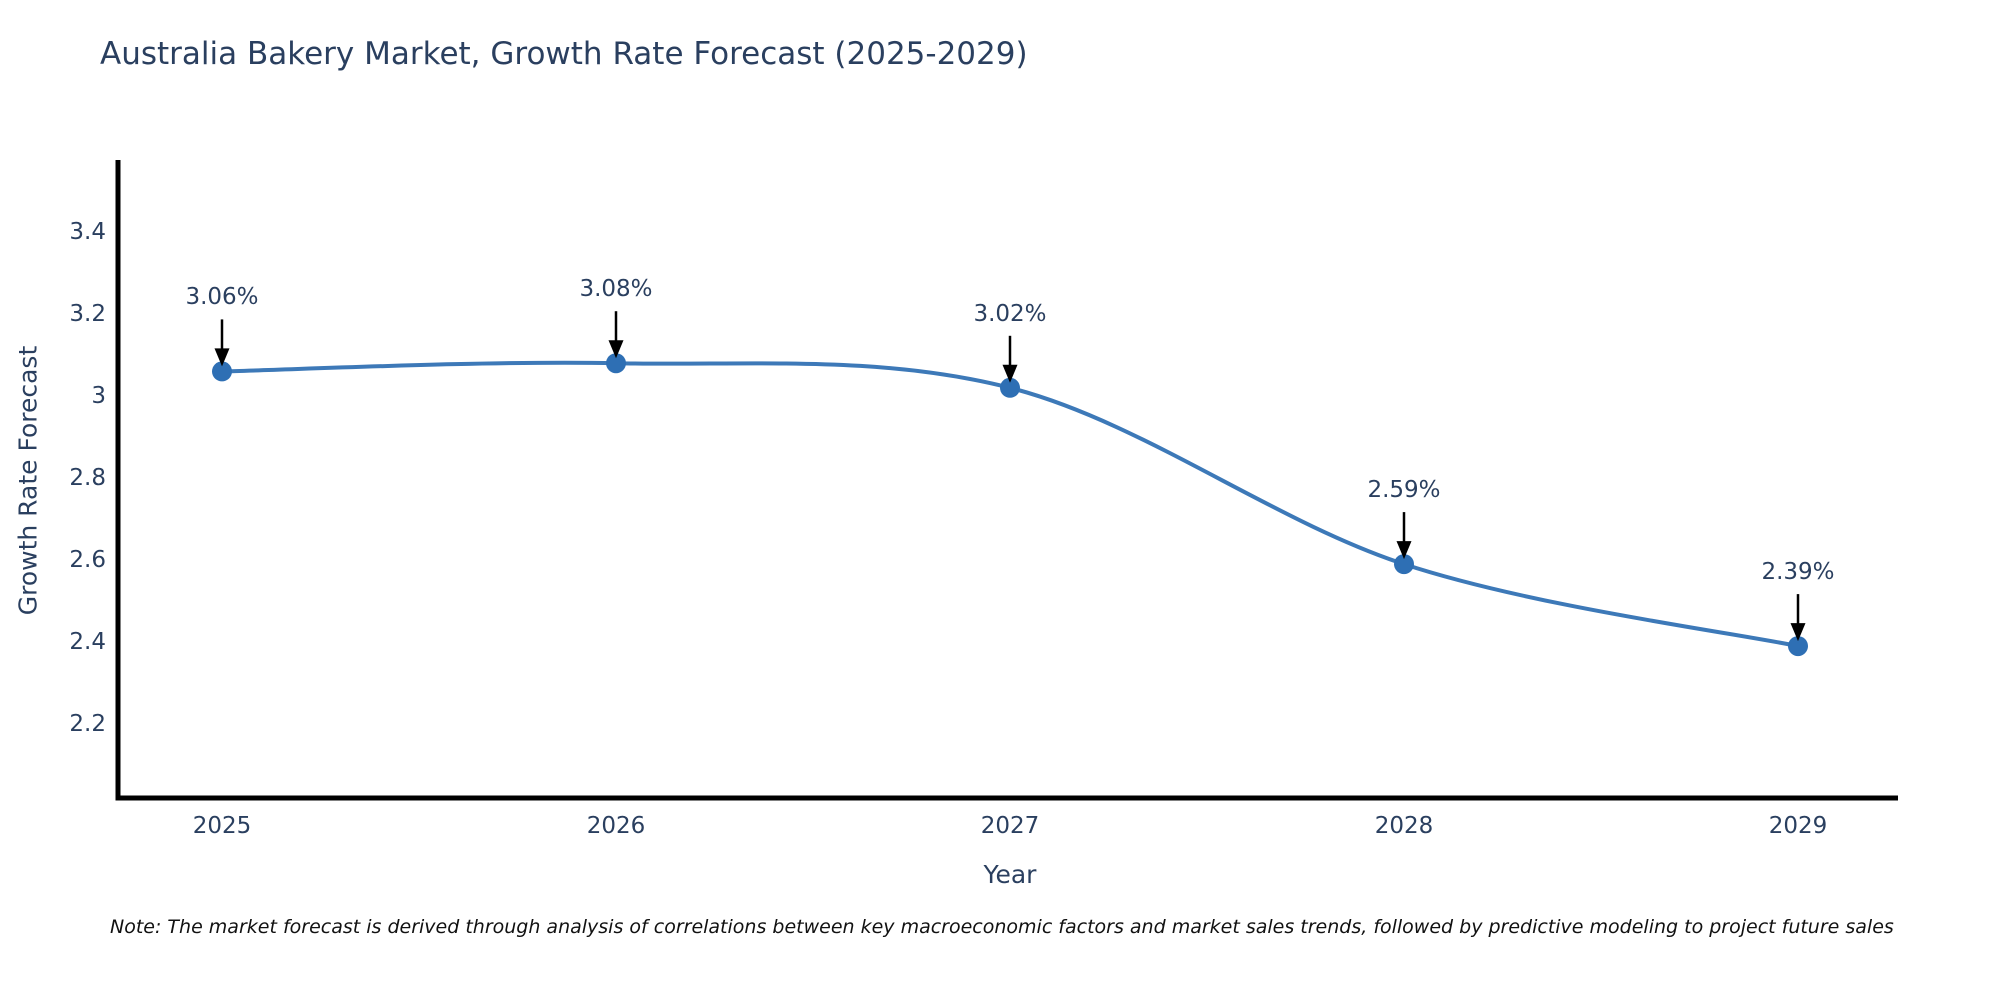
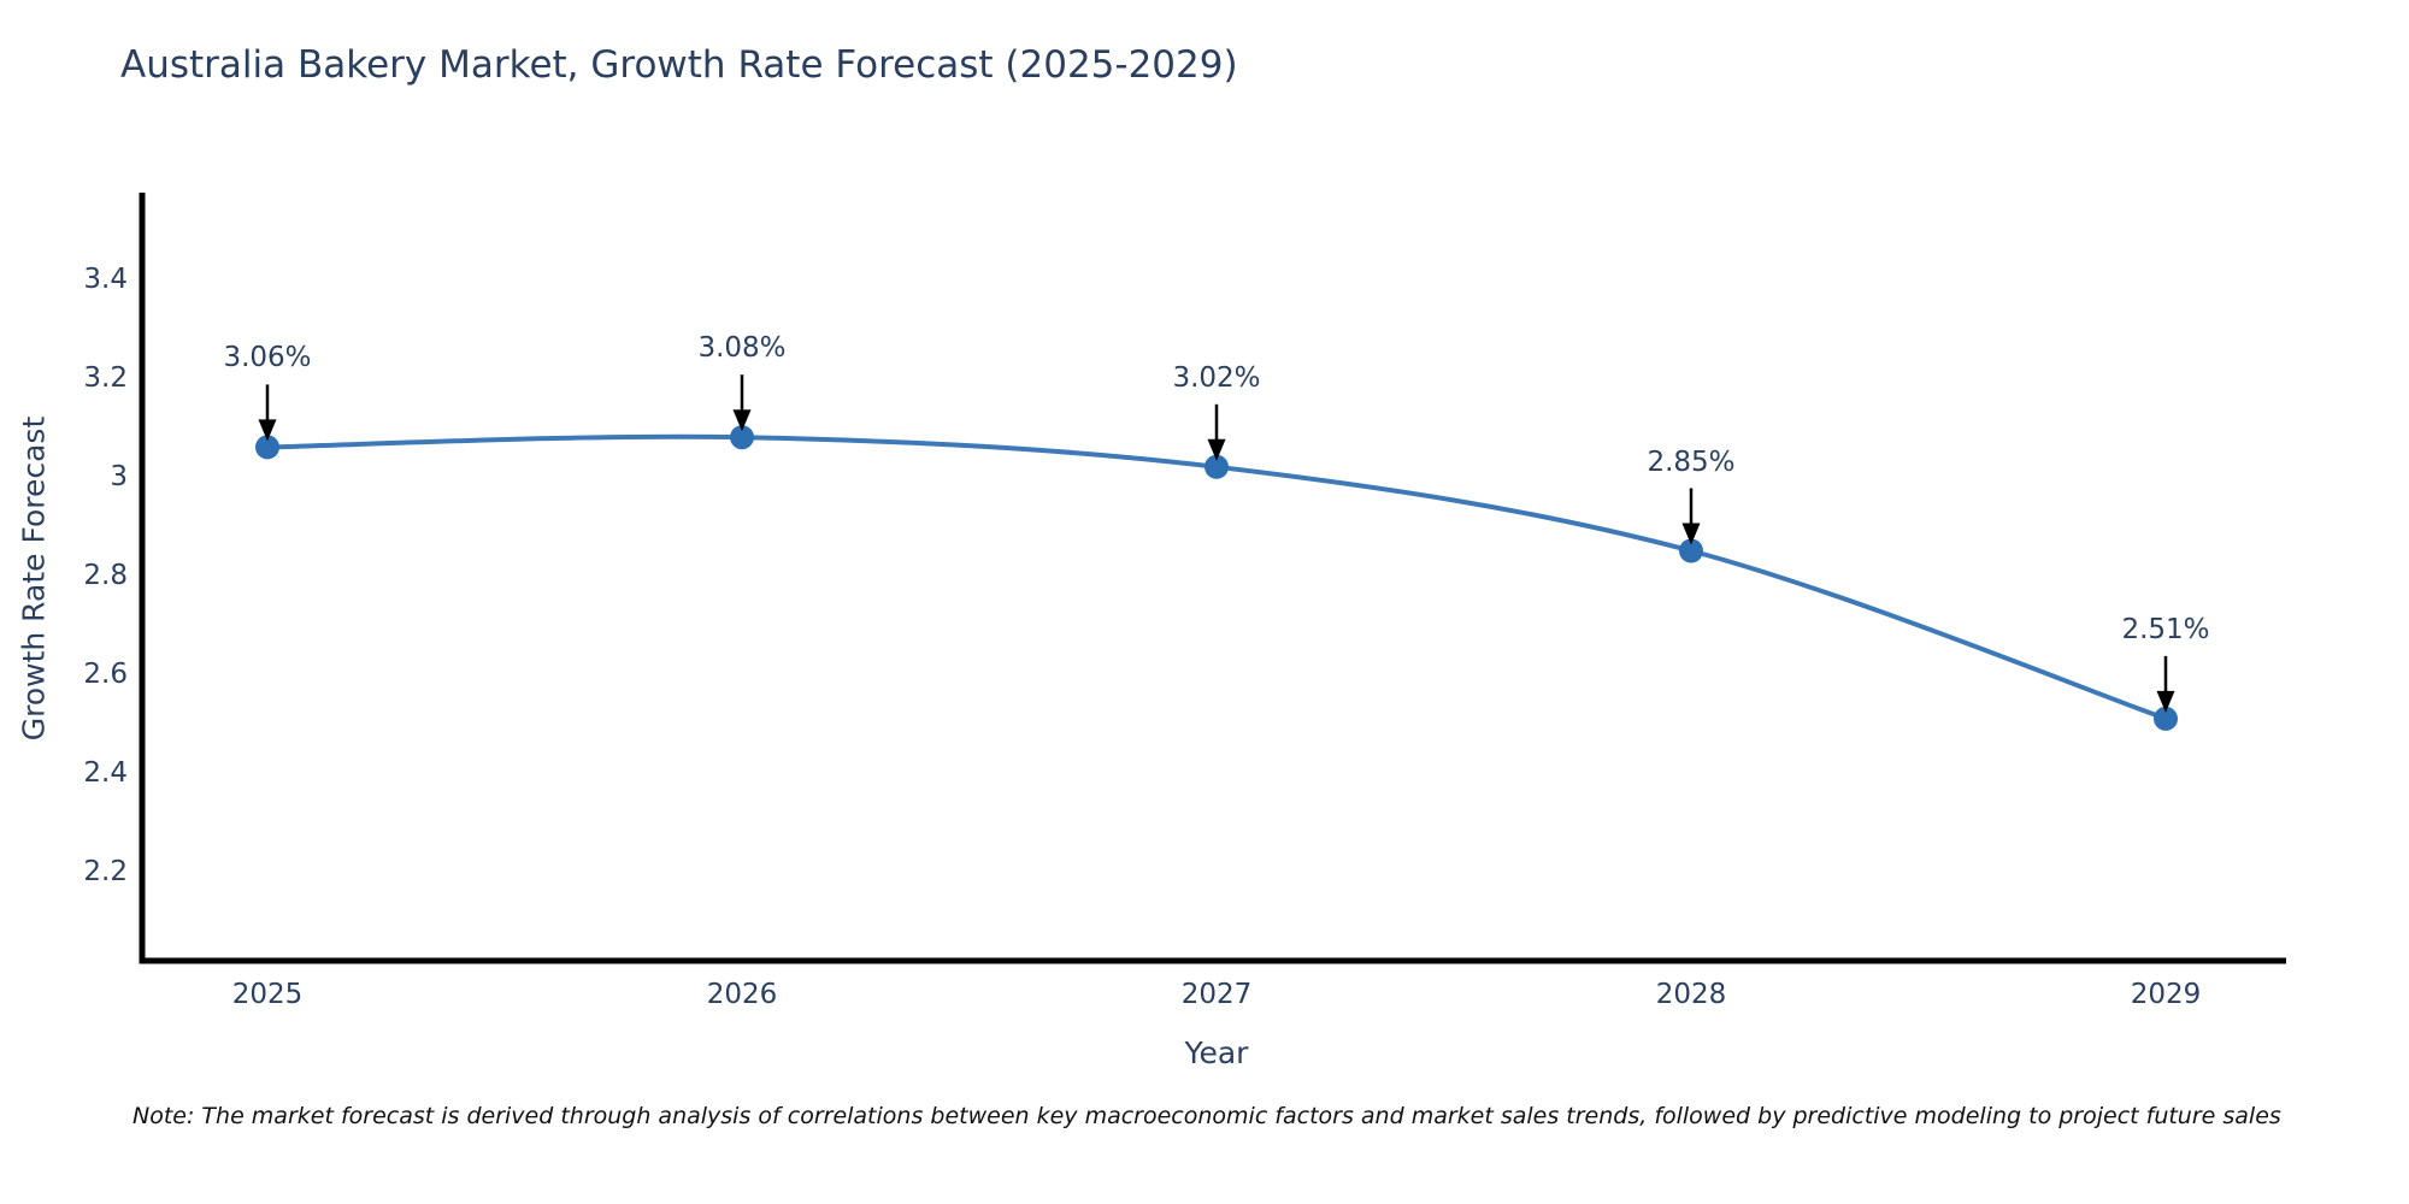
2028: 2.59% -> 2.85%
2029: 2.39% -> 2.51%
